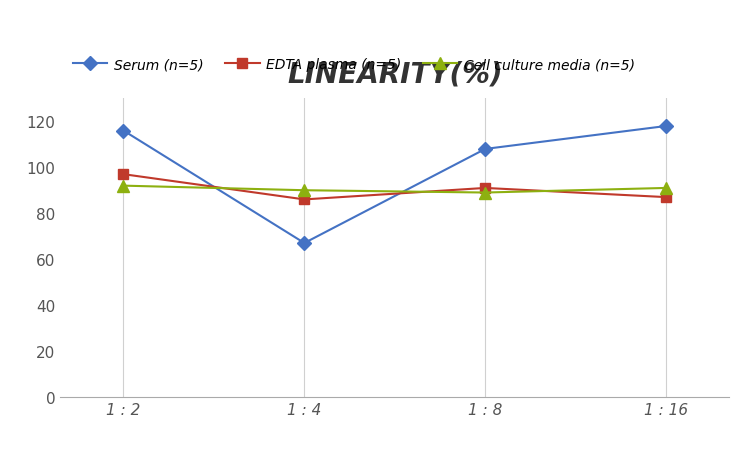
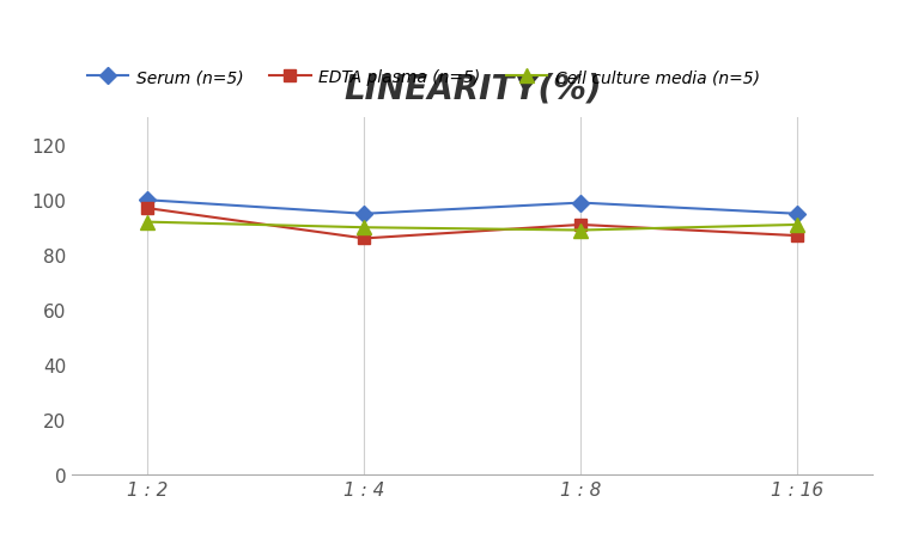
Serum (n=5)/1 : 2: 116 -> 100
Serum (n=5)/1 : 4: 67 -> 95
Serum (n=5)/1 : 8: 108 -> 99
Serum (n=5)/1 : 16: 118 -> 95
